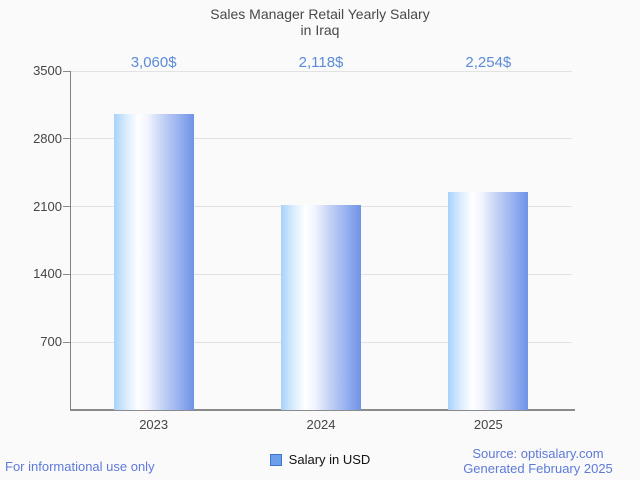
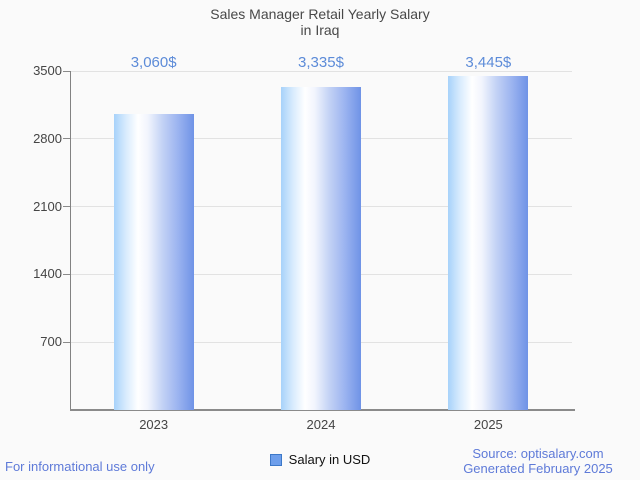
2024: 2,118 -> 3,335
2025: 2,254 -> 3,445
